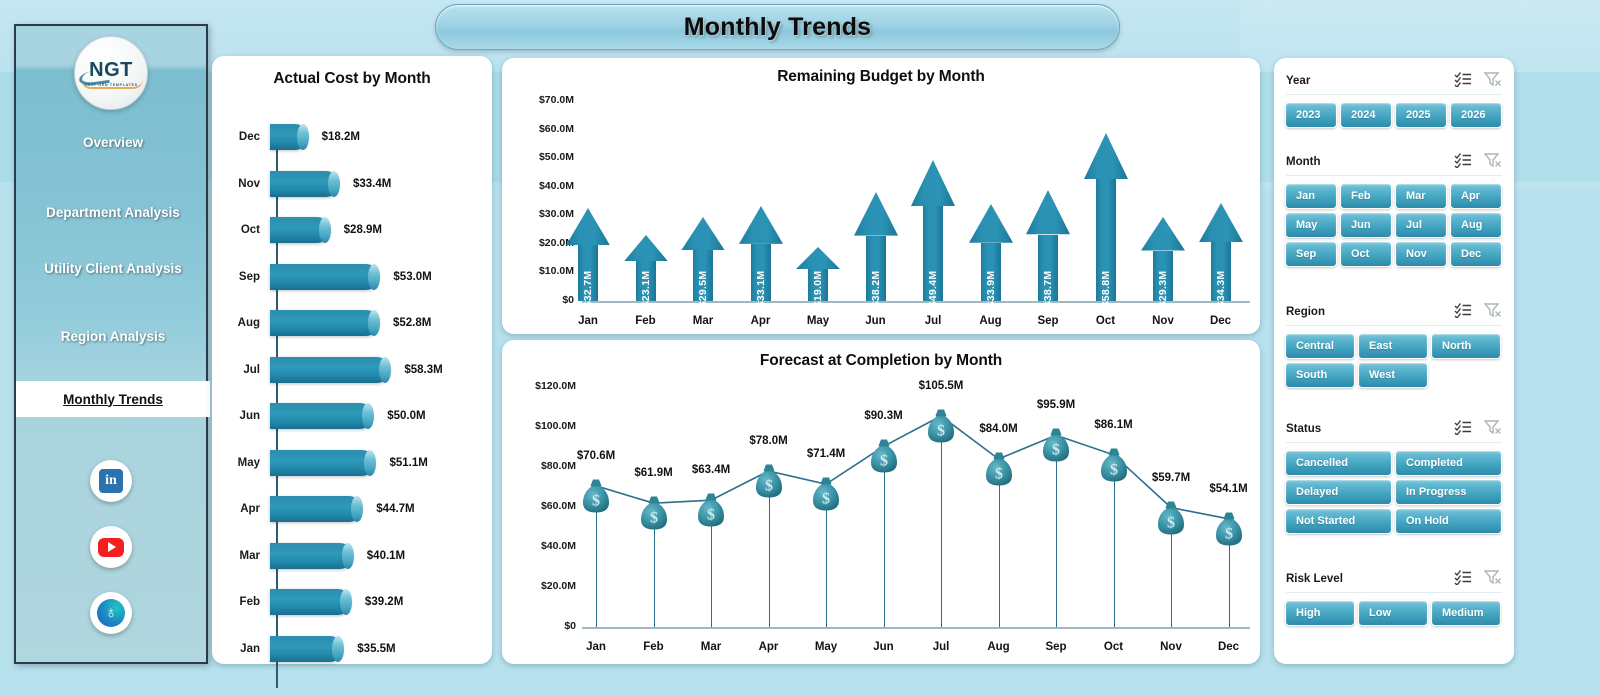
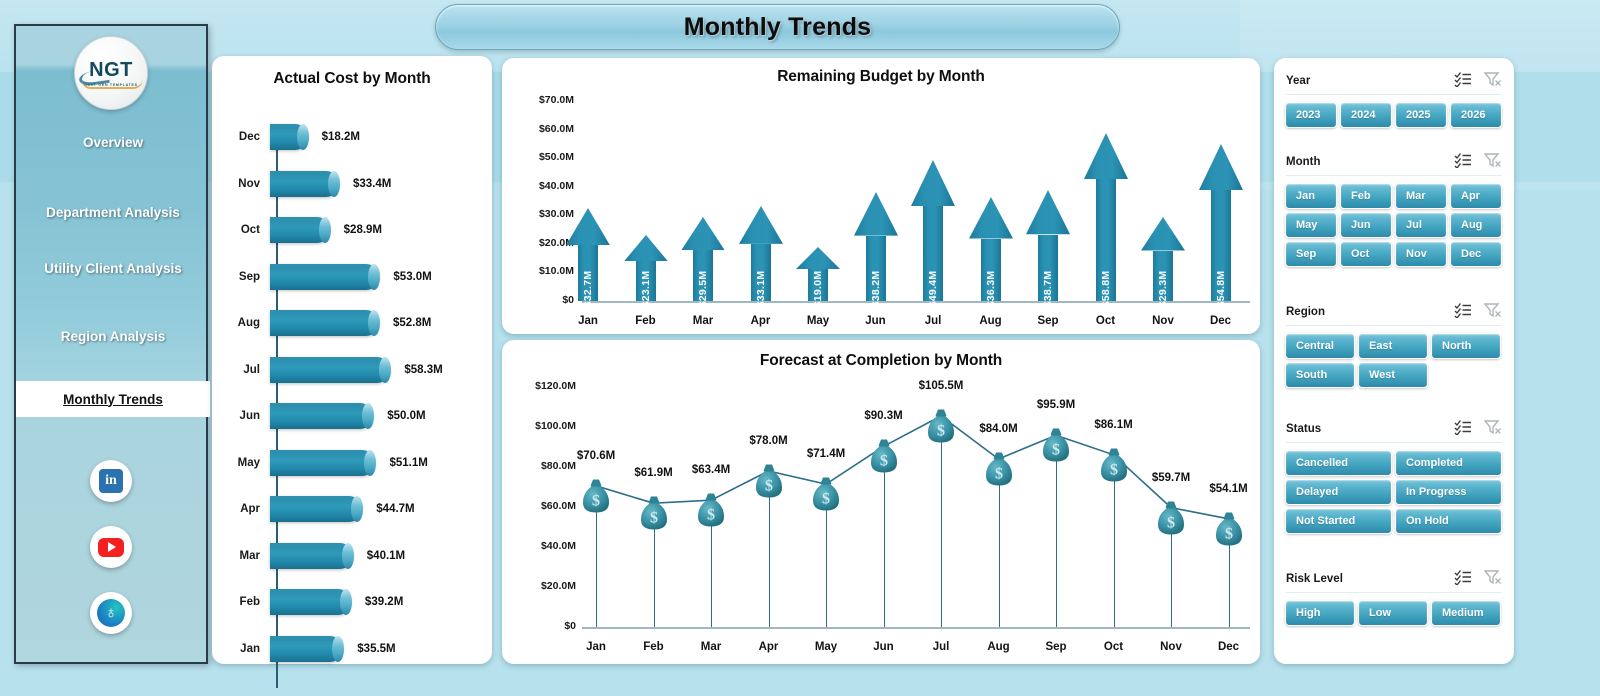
Remaining Budget by Month/Aug: $33.9M -> $36.3M
Remaining Budget by Month/Dec: $34.3M -> $54.8M
